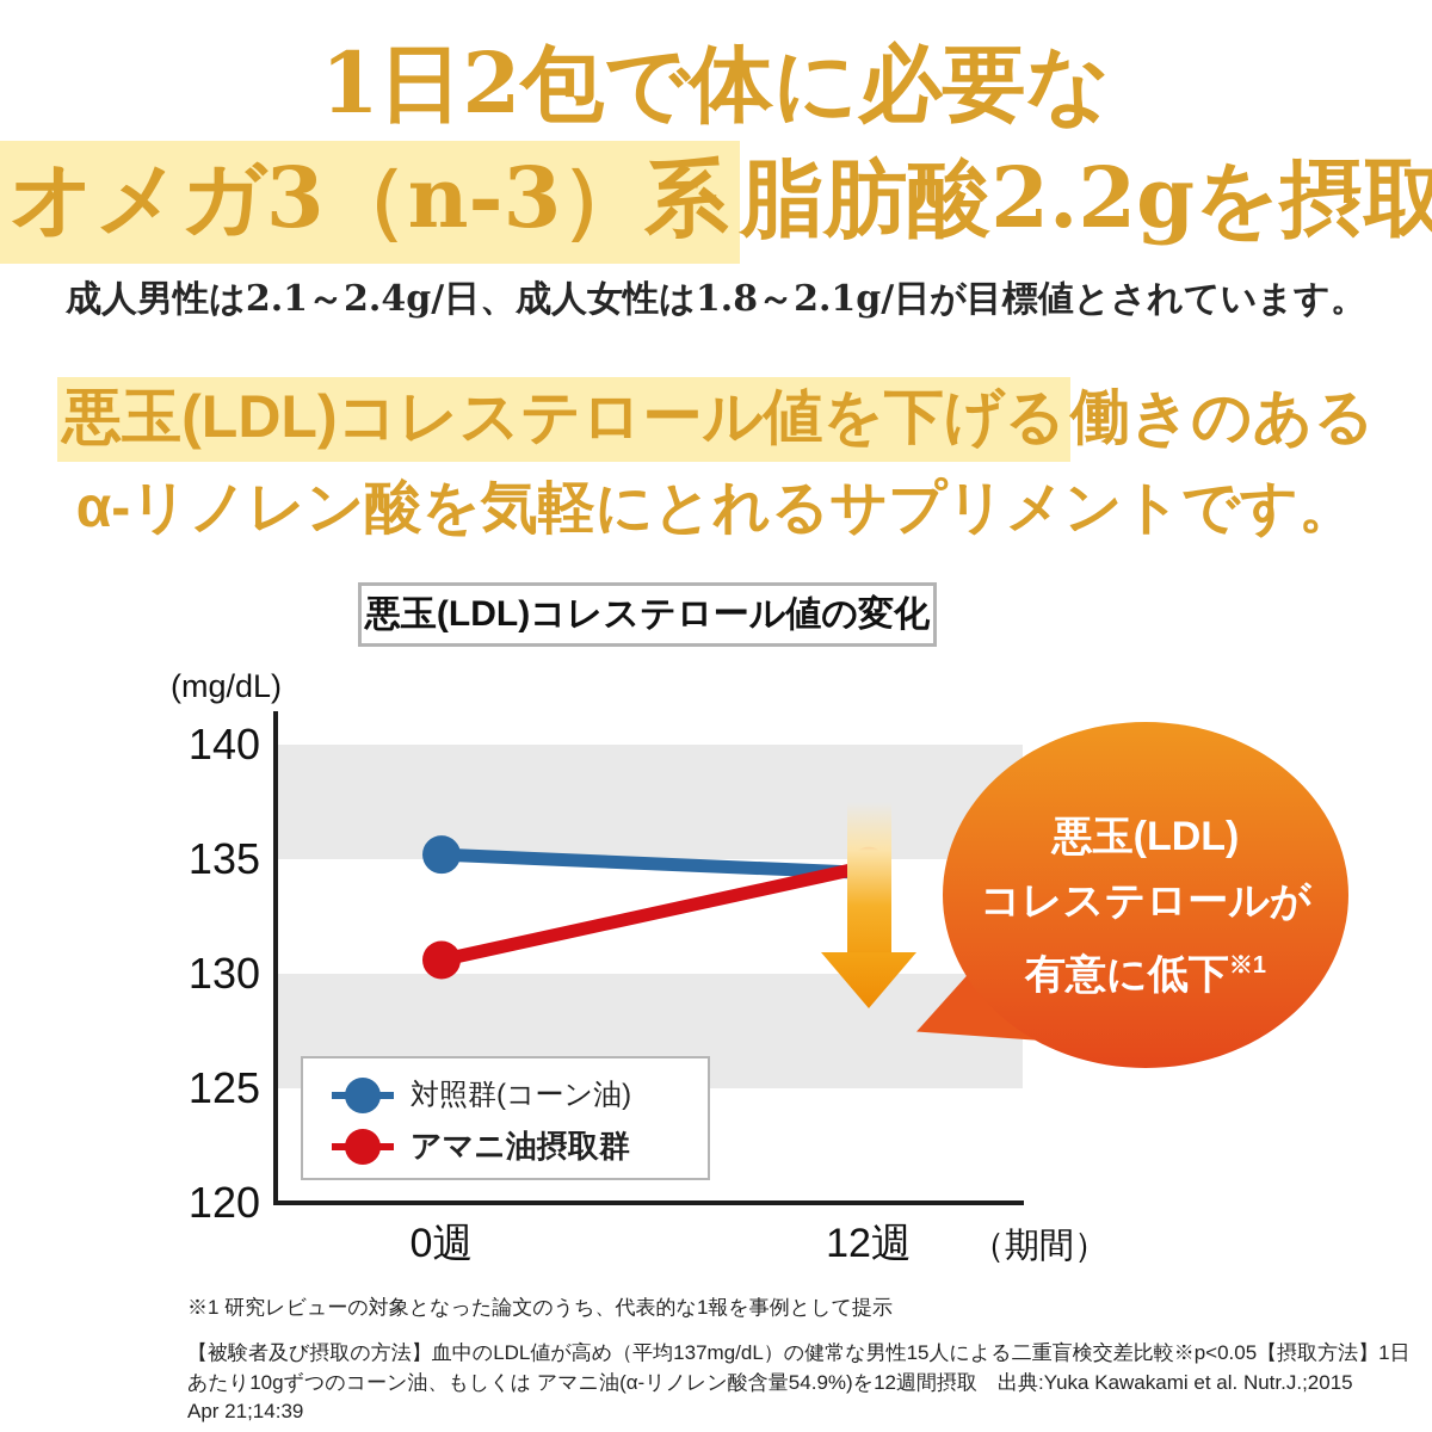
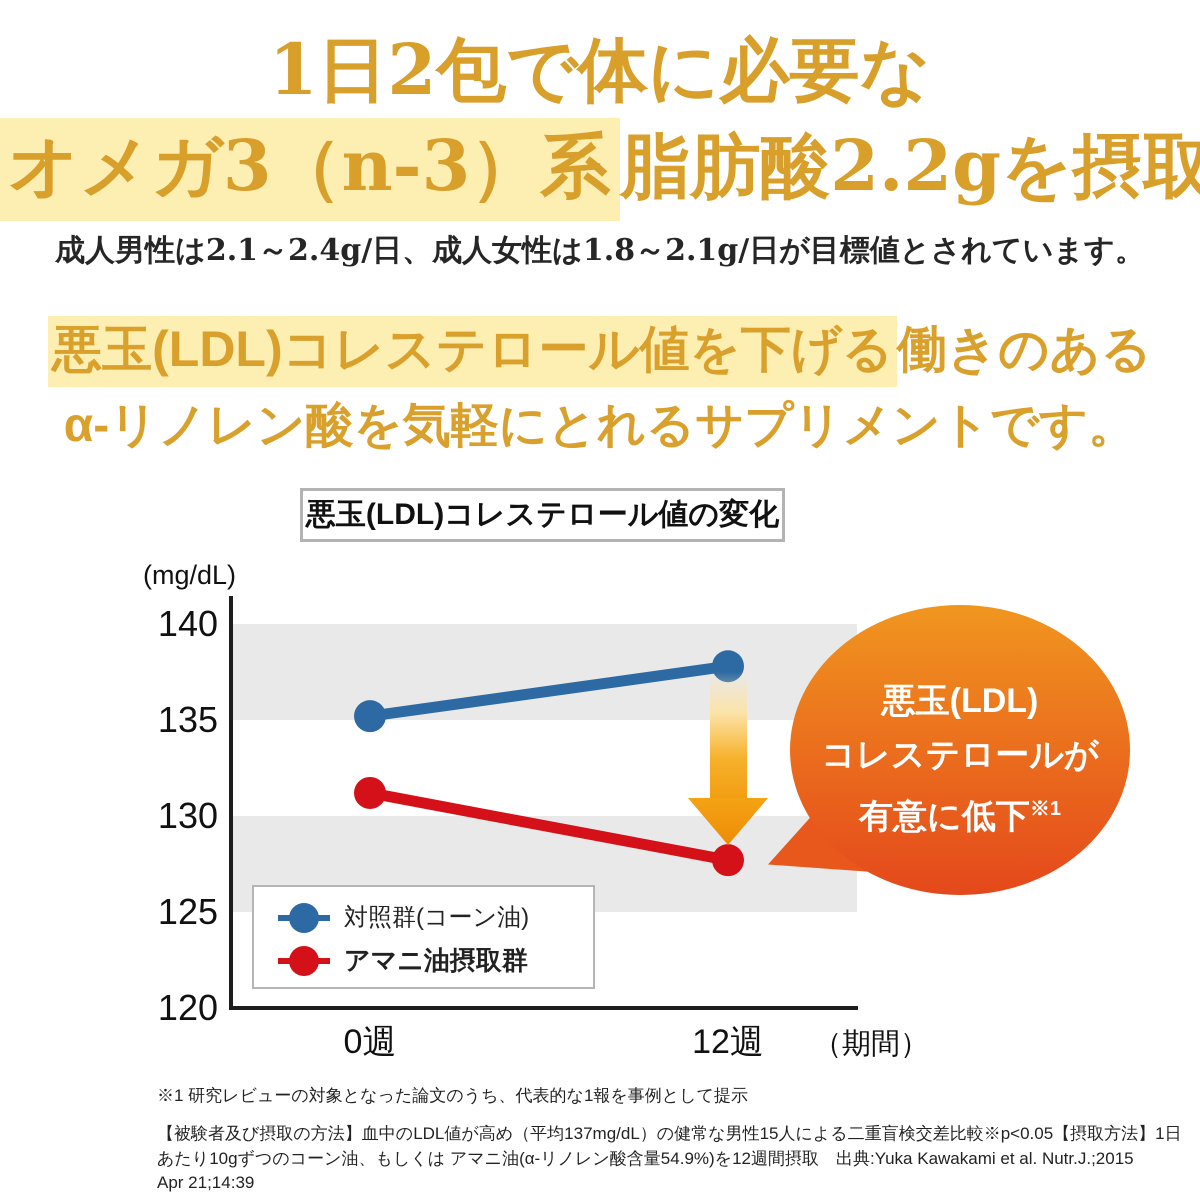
アマニ油摂取群/0週: 130.6 -> 131.2
対照群(コーン油)/12週: 134.4 -> 137.8
アマニ油摂取群/12週: 134.7 -> 127.7
